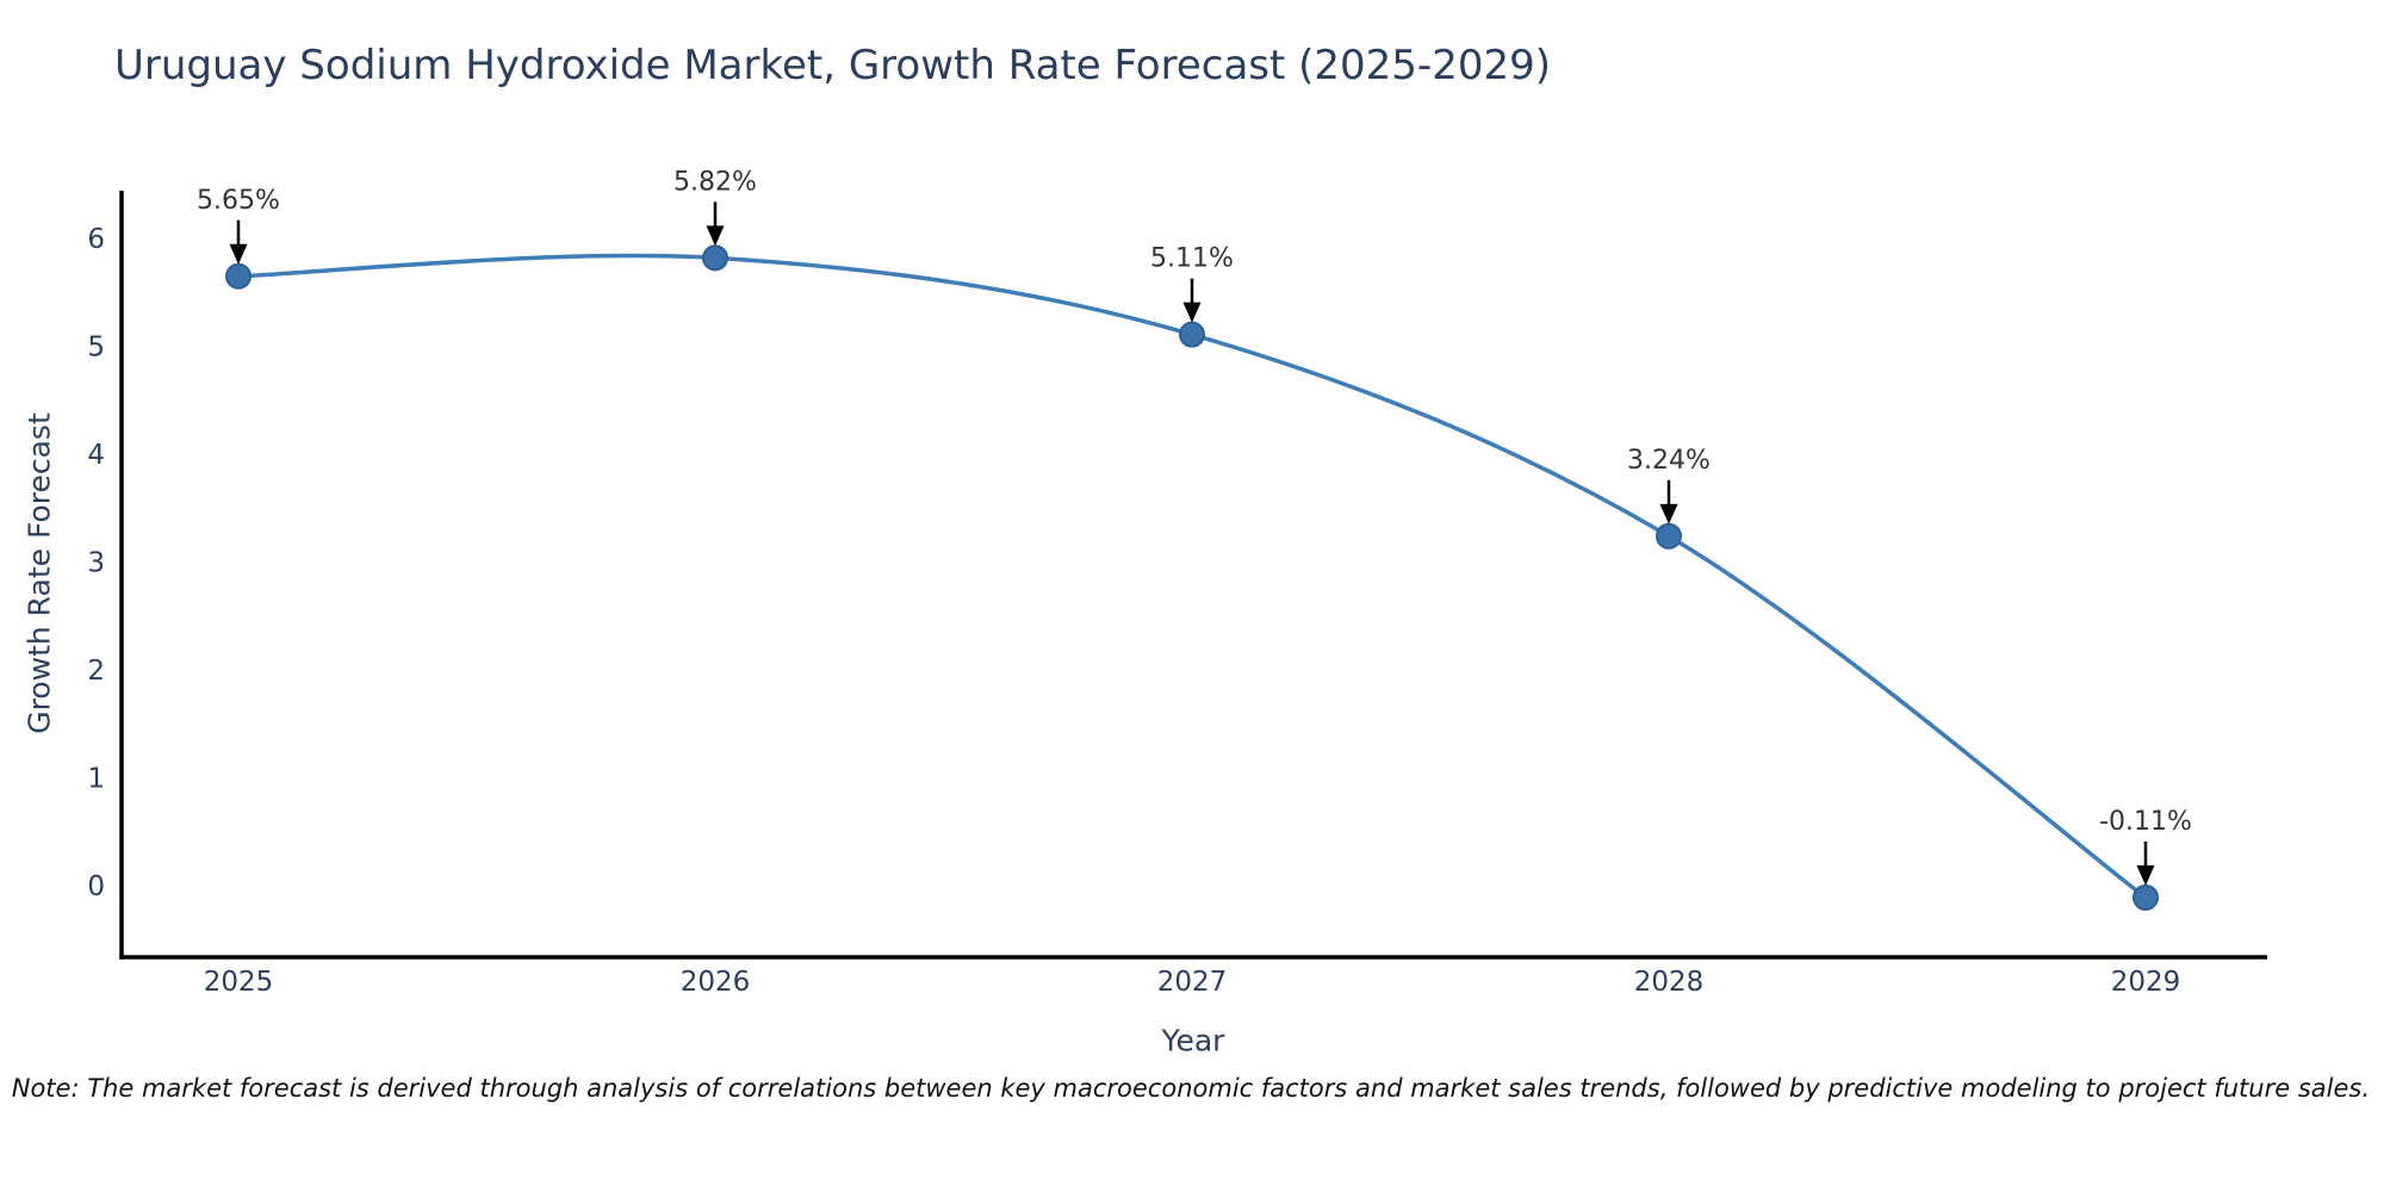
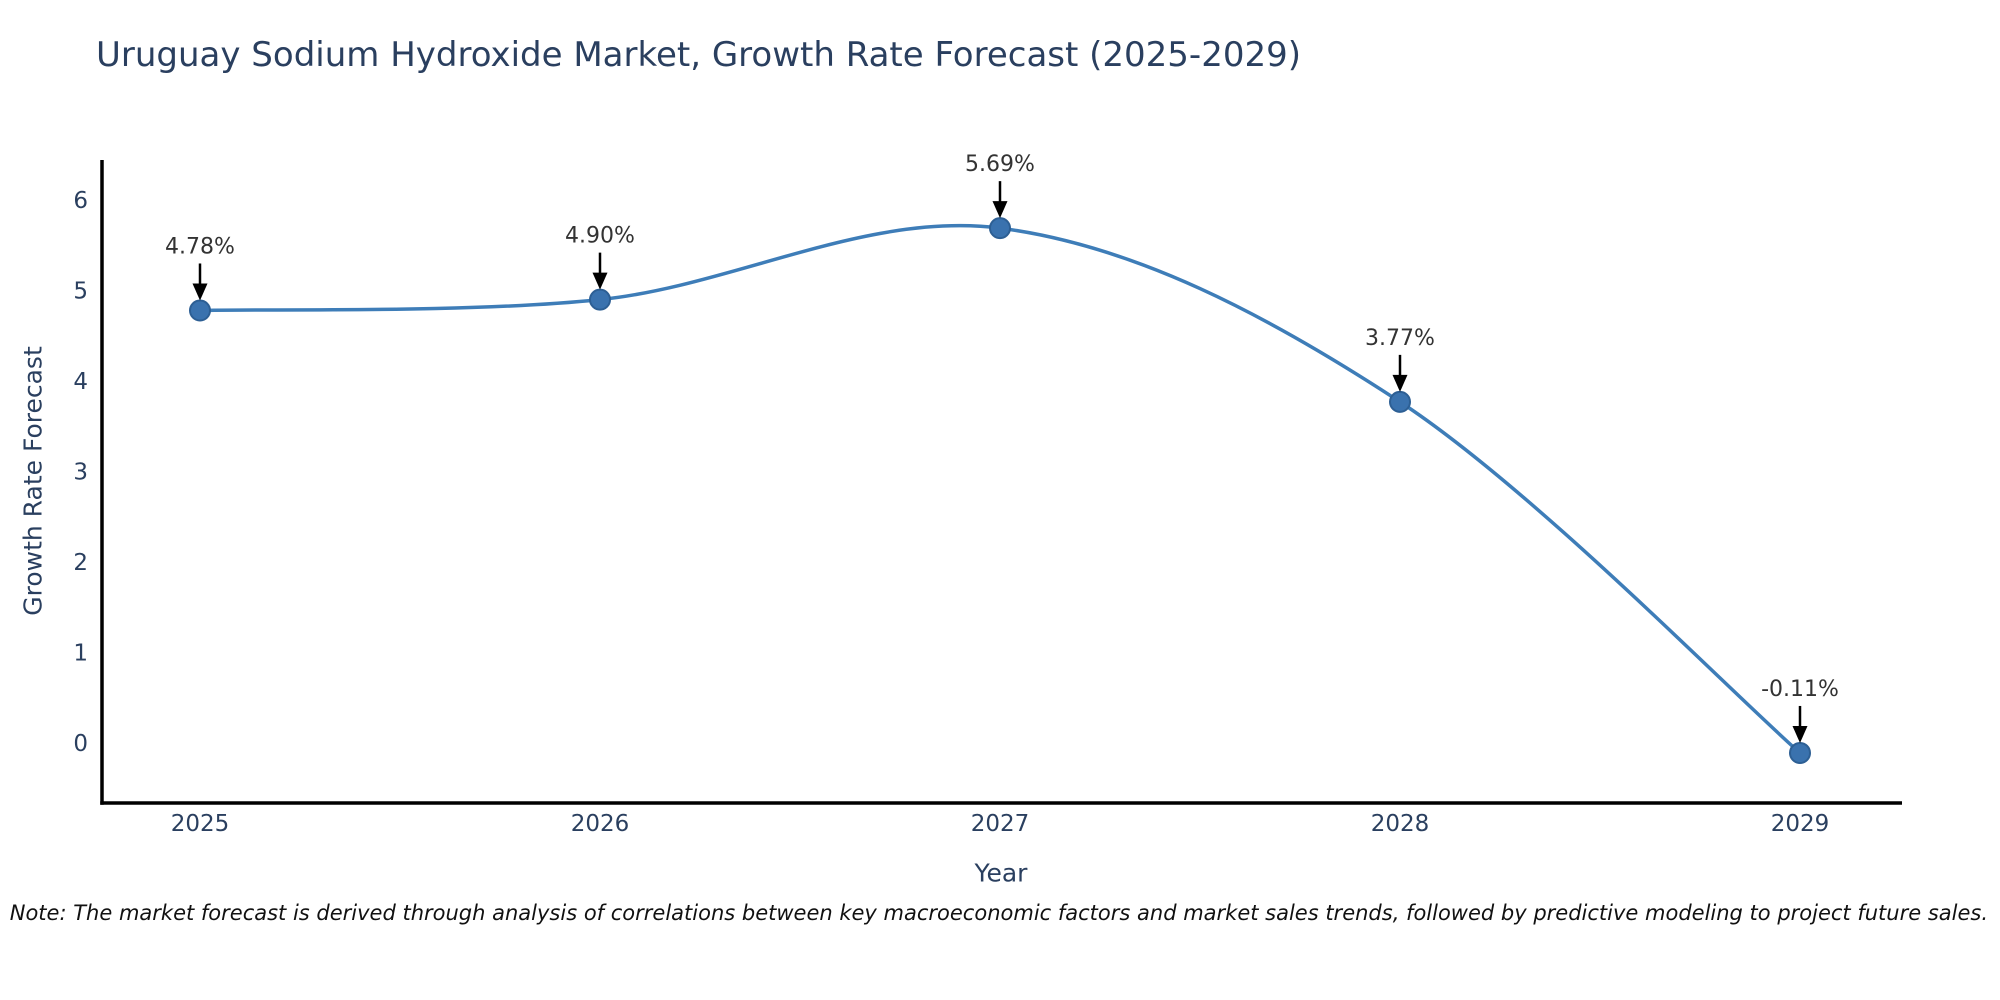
2025: 5.65% -> 4.78%
2026: 5.82% -> 4.90%
2027: 5.11% -> 5.69%
2028: 3.24% -> 3.77%
